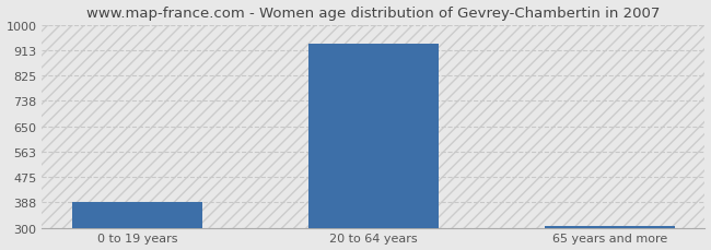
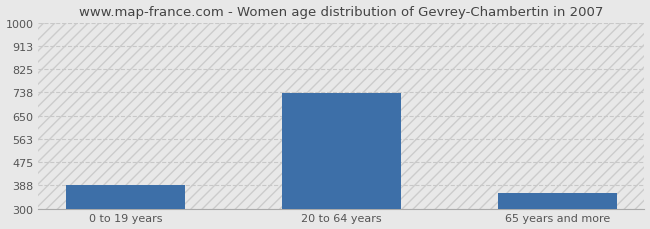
20 to 64 years: 935 -> 735
65 years and more: 305 -> 360
